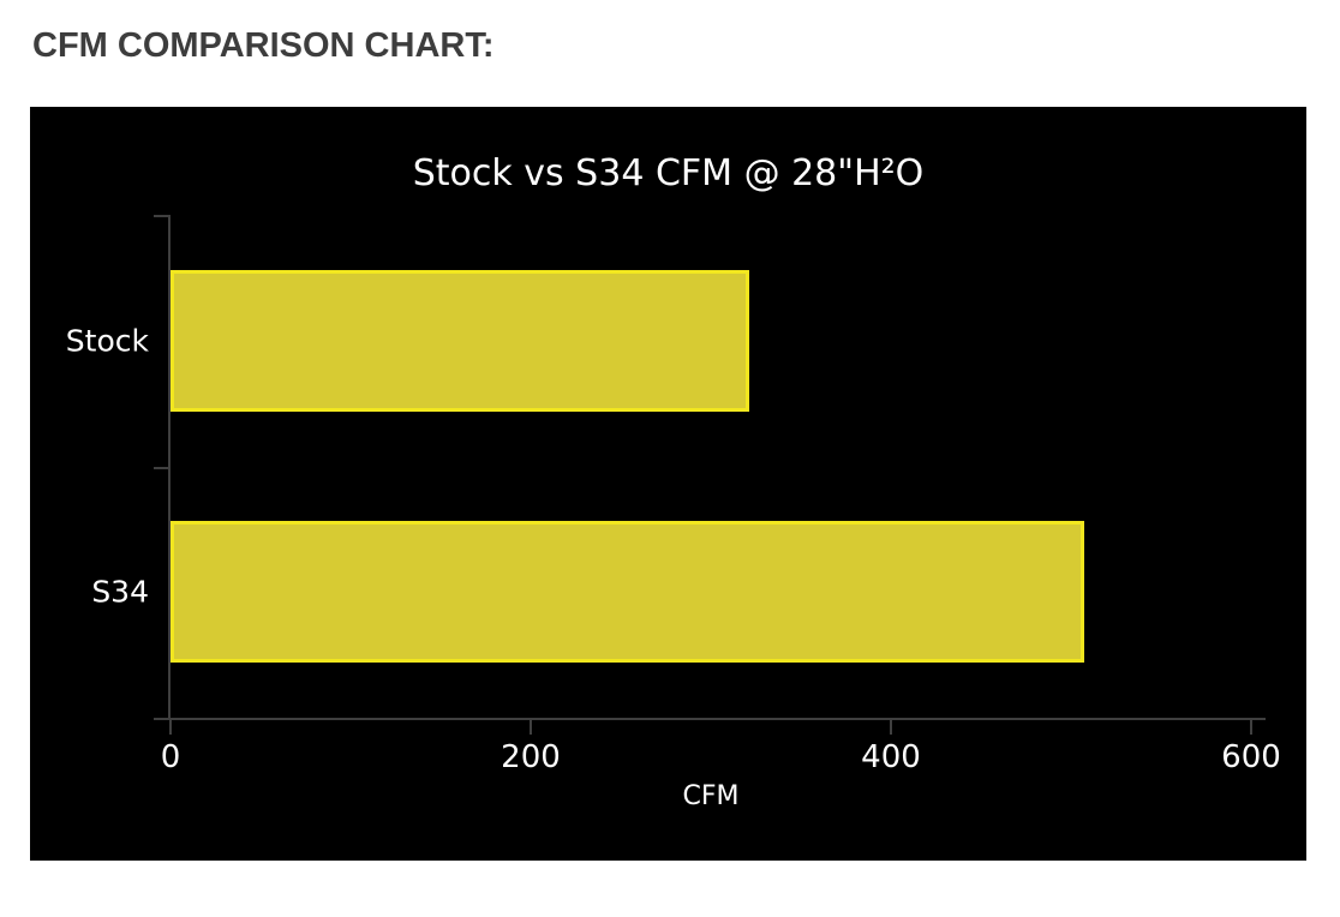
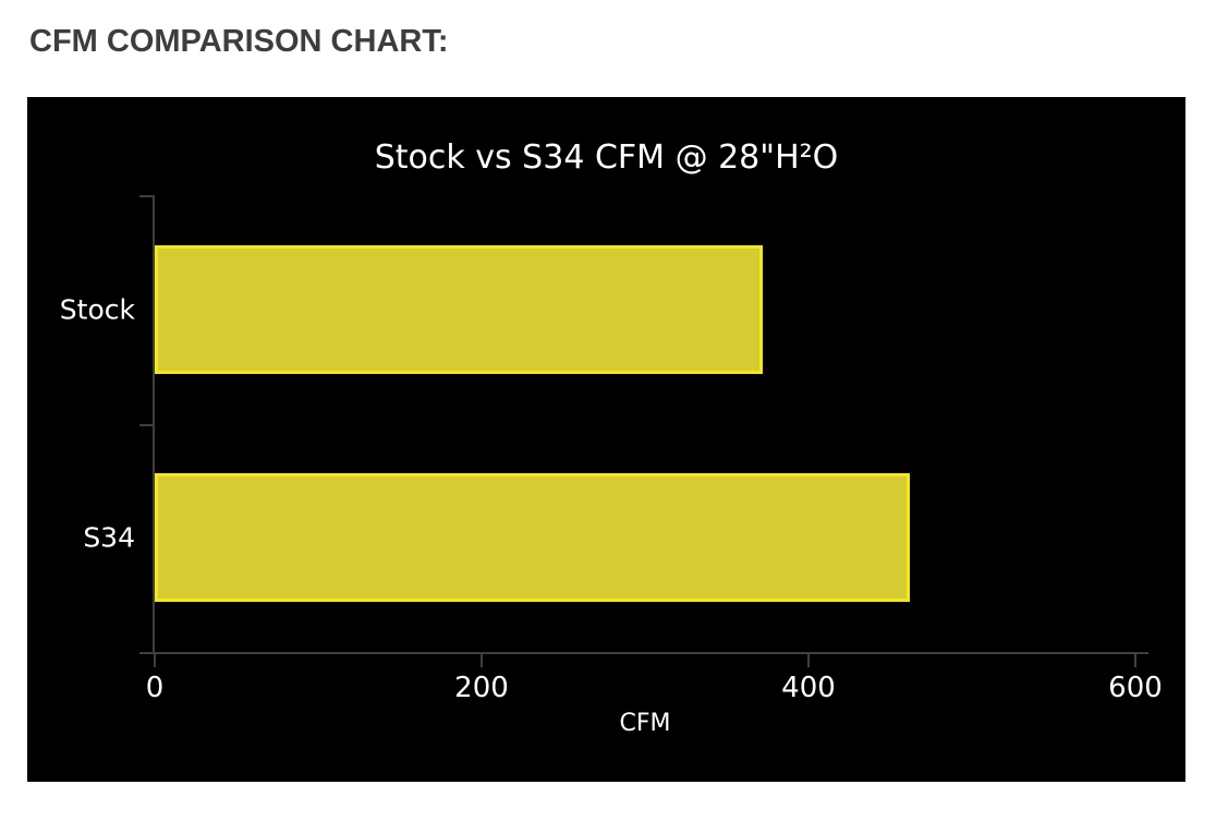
Stock: 321 -> 372
S34: 507 -> 462
